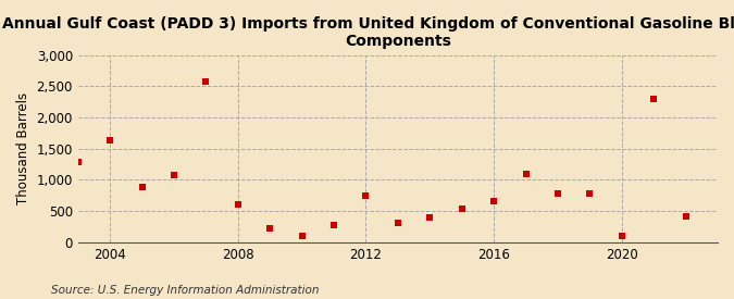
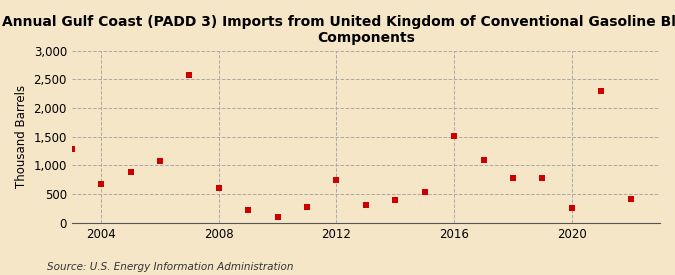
2004: 1,640 -> 680
2016: 660 -> 1,520
2020: 110 -> 260
